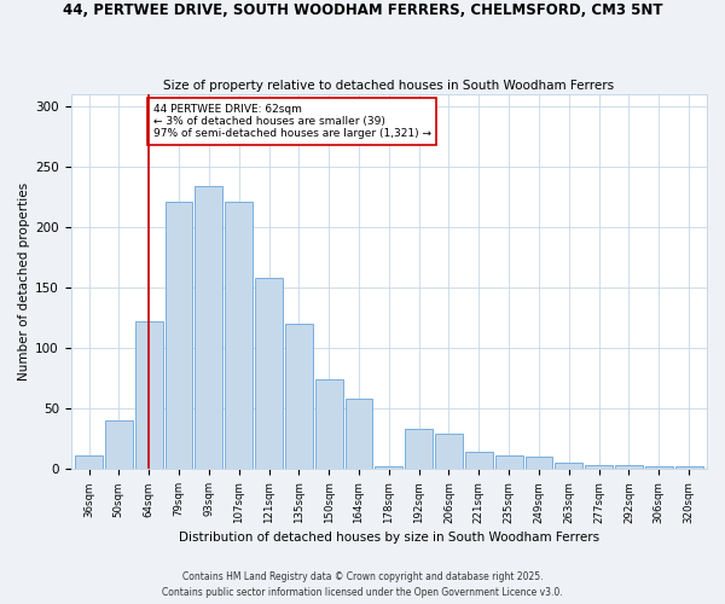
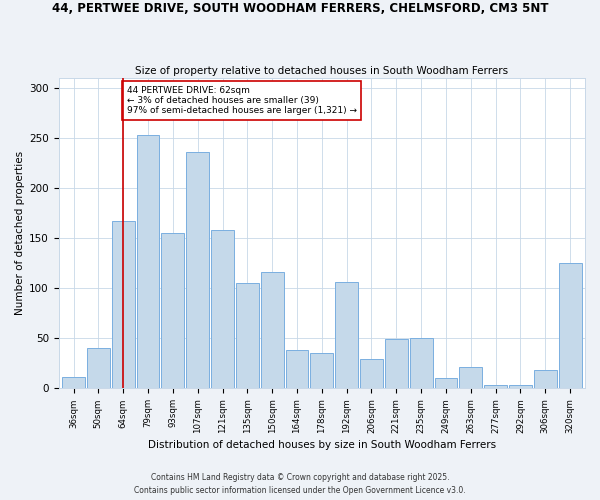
64sqm: 122 -> 167
79sqm: 221 -> 253
93sqm: 234 -> 155
107sqm: 221 -> 236
135sqm: 120 -> 105
150sqm: 74 -> 116
164sqm: 58 -> 38
178sqm: 2 -> 35
192sqm: 33 -> 106
221sqm: 14 -> 49
235sqm: 11 -> 50
263sqm: 5 -> 21
306sqm: 2 -> 18
320sqm: 2 -> 125
